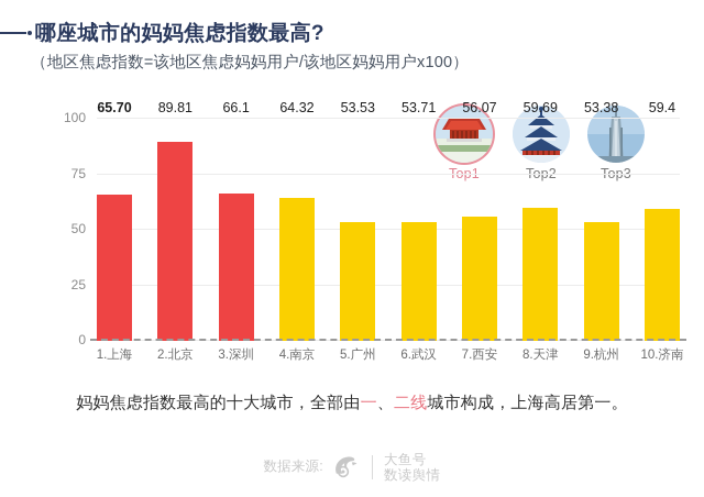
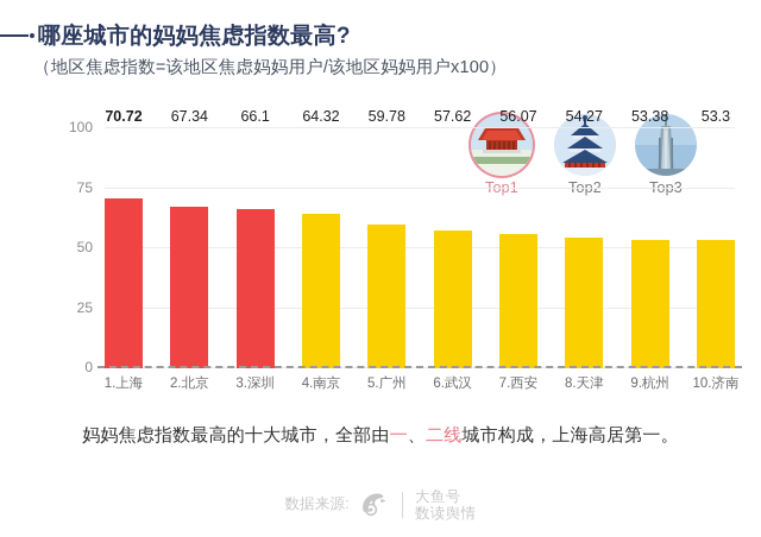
1.上海: 65.70 -> 70.72
2.北京: 89.81 -> 67.34
5.广州: 53.53 -> 59.78
6.武汉: 53.71 -> 57.62
8.天津: 59.69 -> 54.27
10.济南: 59.4 -> 53.3
